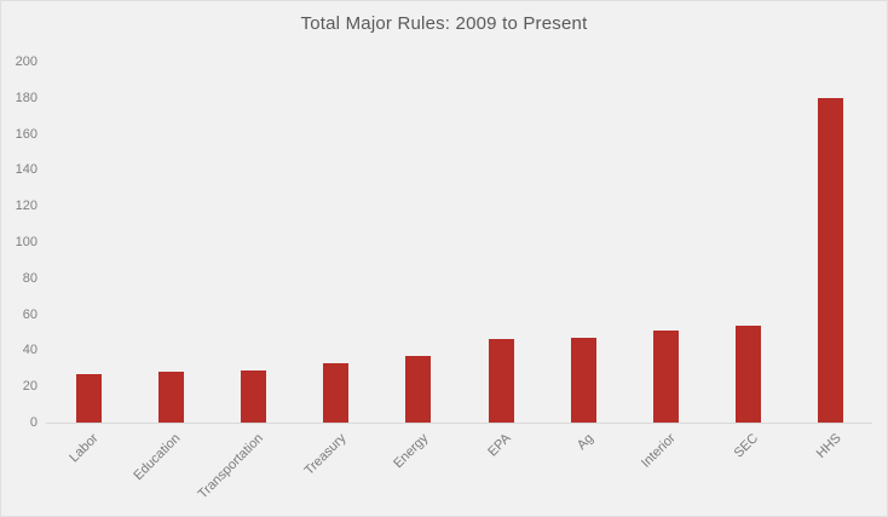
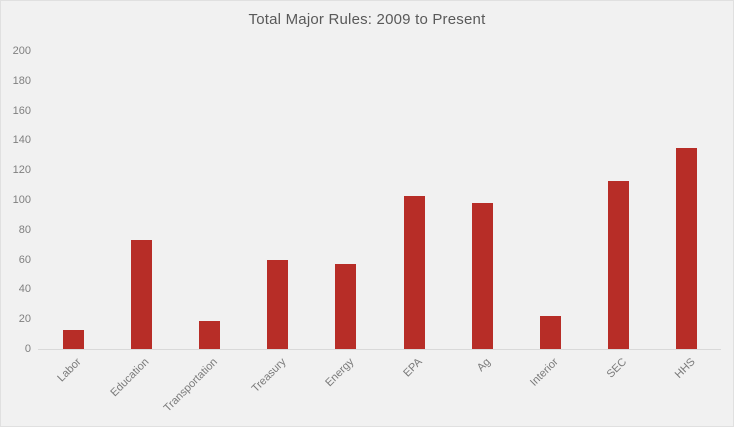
Labor: 27 -> 13
Education: 28 -> 73
Transportation: 29 -> 19
Treasury: 33 -> 60
Energy: 37 -> 57
EPA: 46 -> 103
Ag: 47 -> 98
Interior: 51 -> 22
SEC: 54 -> 113
HHS: 180 -> 135
